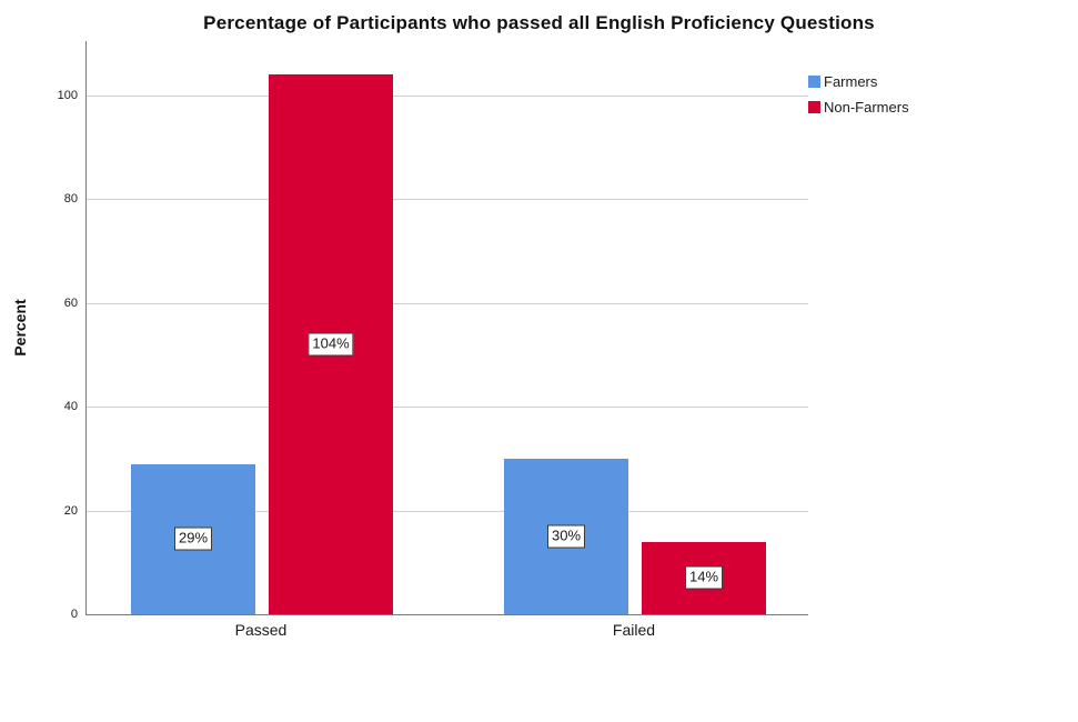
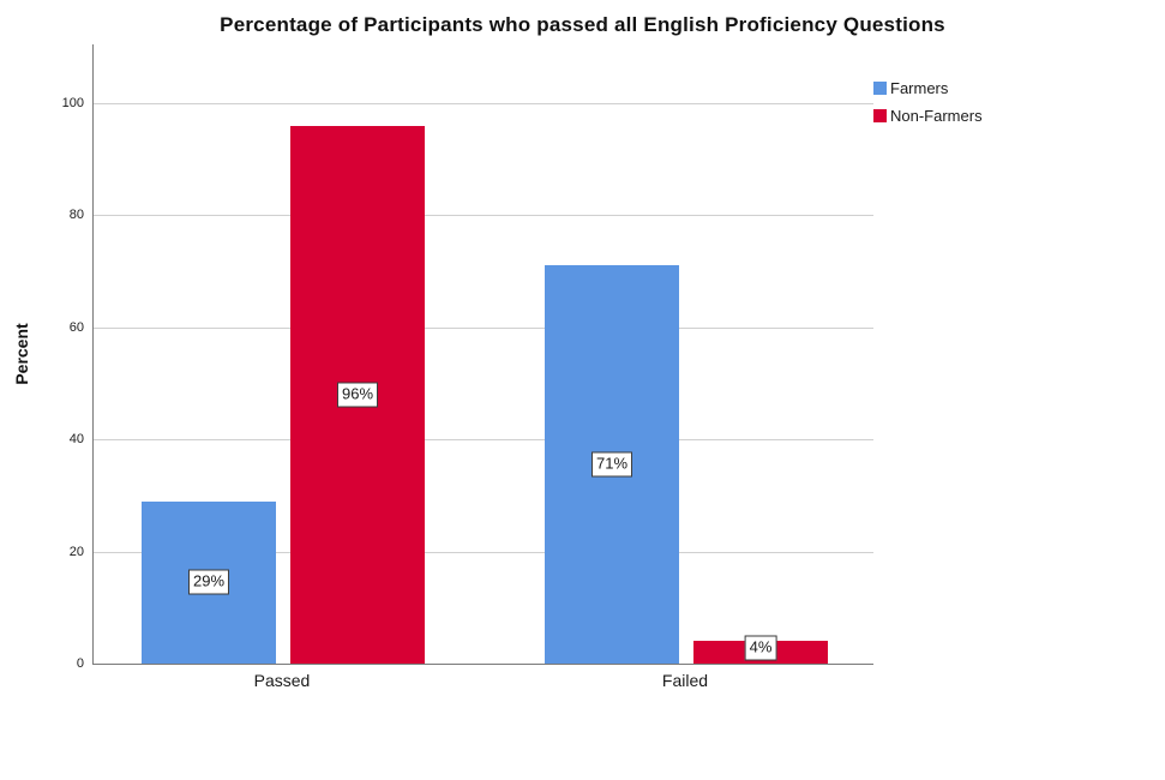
Non-Farmers/Passed: 104% -> 96%
Farmers/Failed: 30% -> 71%
Non-Farmers/Failed: 14% -> 4%
